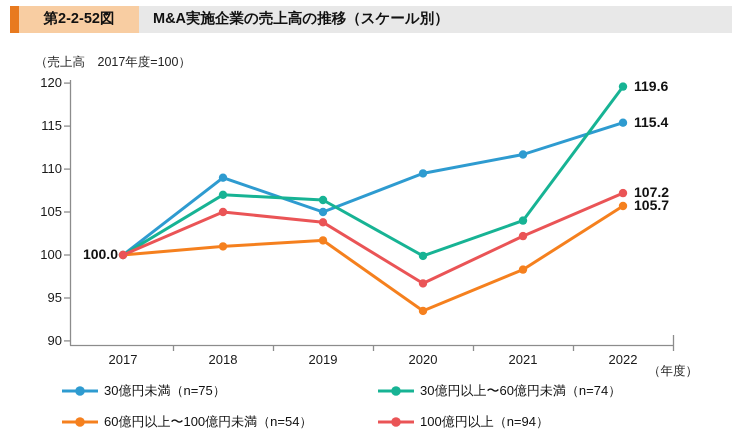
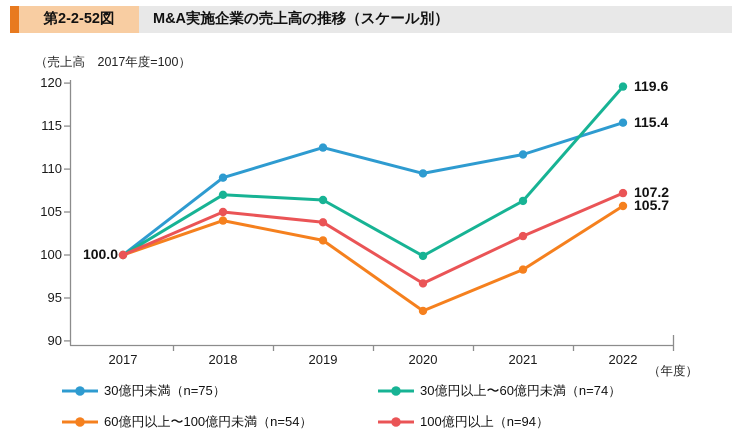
60億円以上〜100億円未満（n=54）/2018: 101 -> 104
30億円未満（n=75）/2019: 105 -> 112
30億円以上〜60億円未満（n=74）/2021: 104 -> 106
